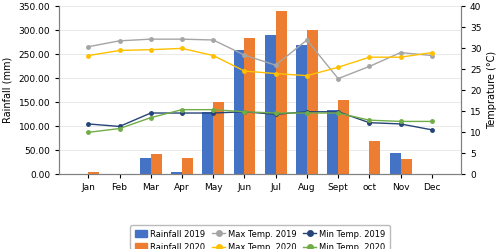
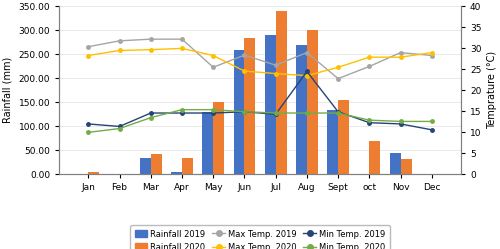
Max Temp. 2019/May: 32.0 -> 25.5
Max Temp. 2019/Aug: 32.0 -> 29.0
Min Temp. 2019/Aug: 14.9 -> 24.5
